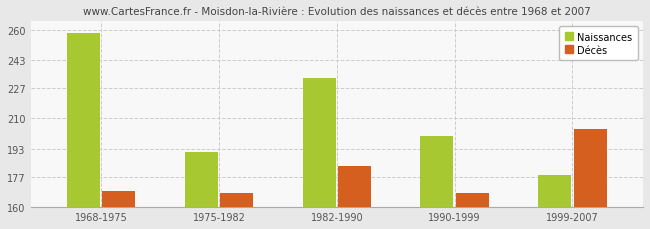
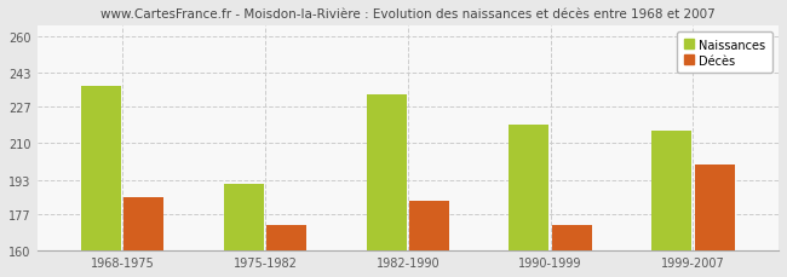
Naissances/1968-1975: 258 -> 237
Décès/1968-1975: 169 -> 185
Décès/1975-1982: 168 -> 172
Naissances/1990-1999: 200 -> 219
Décès/1990-1999: 168 -> 172
Naissances/1999-2007: 178 -> 216
Décès/1999-2007: 204 -> 200
